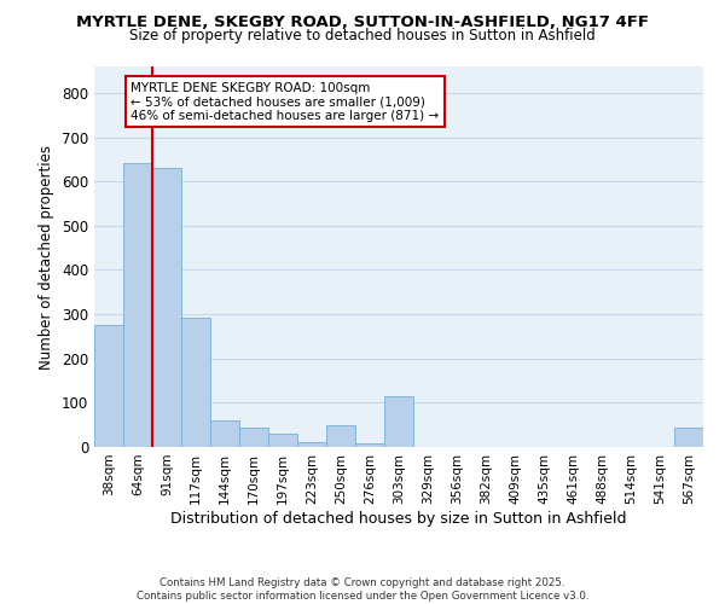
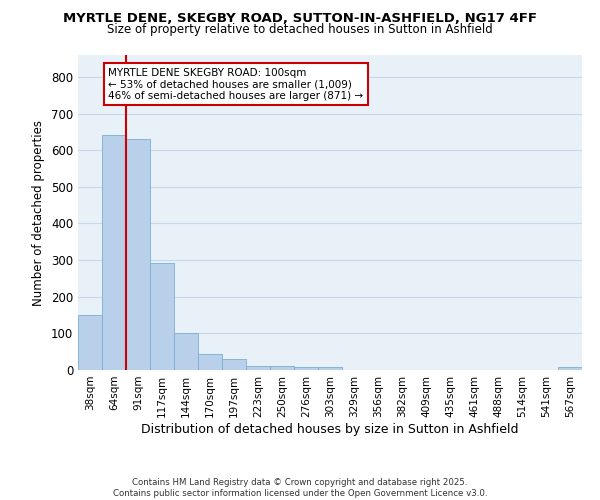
38sqm: 275 -> 150
144sqm: 60 -> 102
250sqm: 50 -> 11
303sqm: 115 -> 7
567sqm: 45 -> 7
